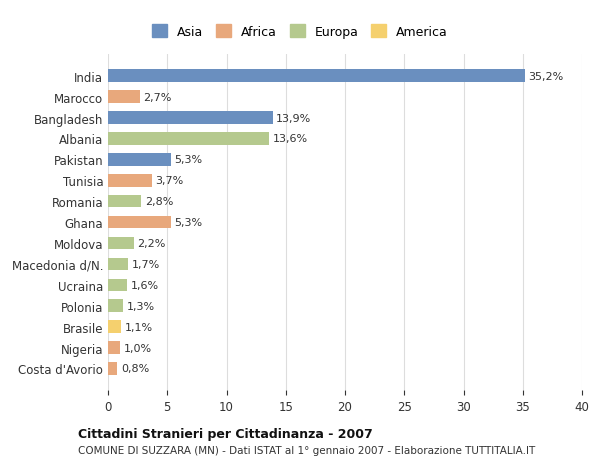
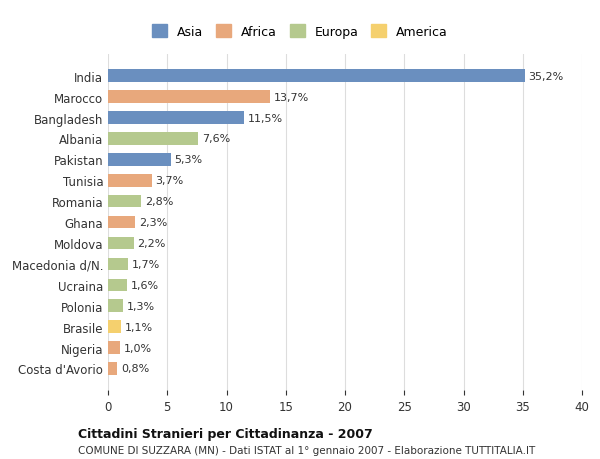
Marocco: 2,7% -> 13,7%
Bangladesh: 13,9% -> 11,5%
Albania: 13,6% -> 7,6%
Ghana: 5,3% -> 2,3%
